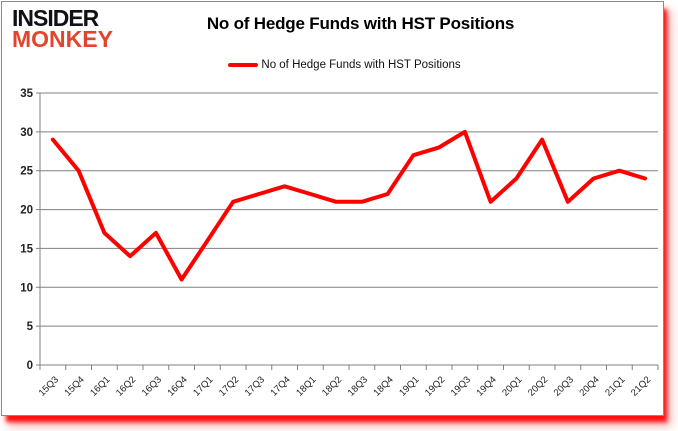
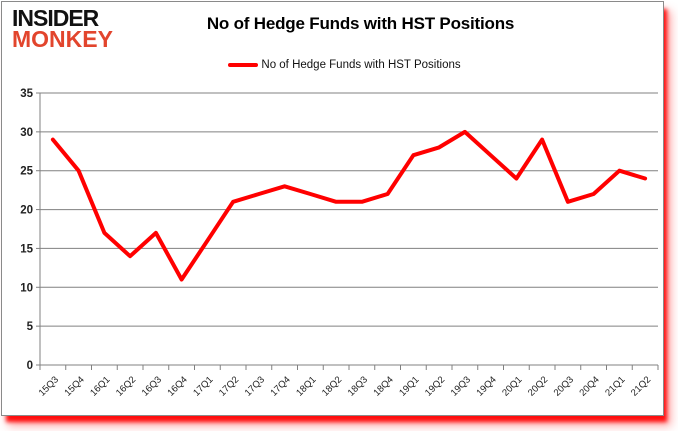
19Q4: 21 -> 27
20Q4: 24 -> 22
